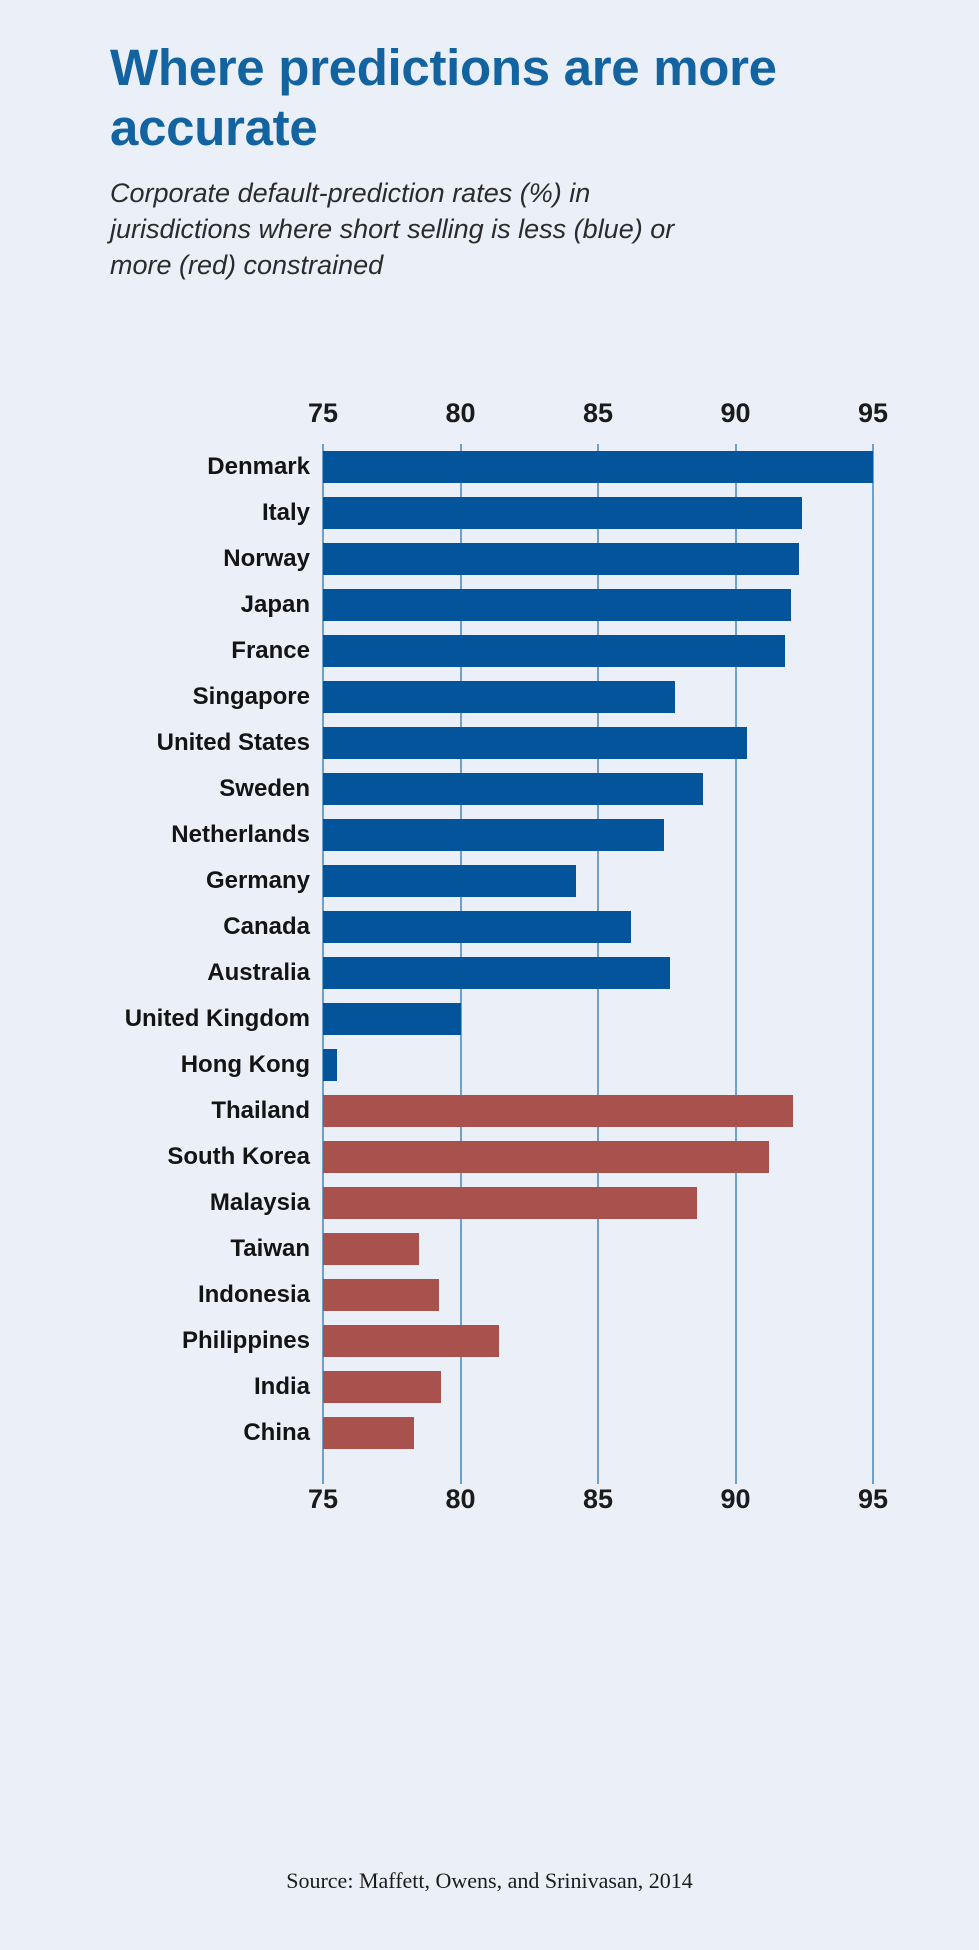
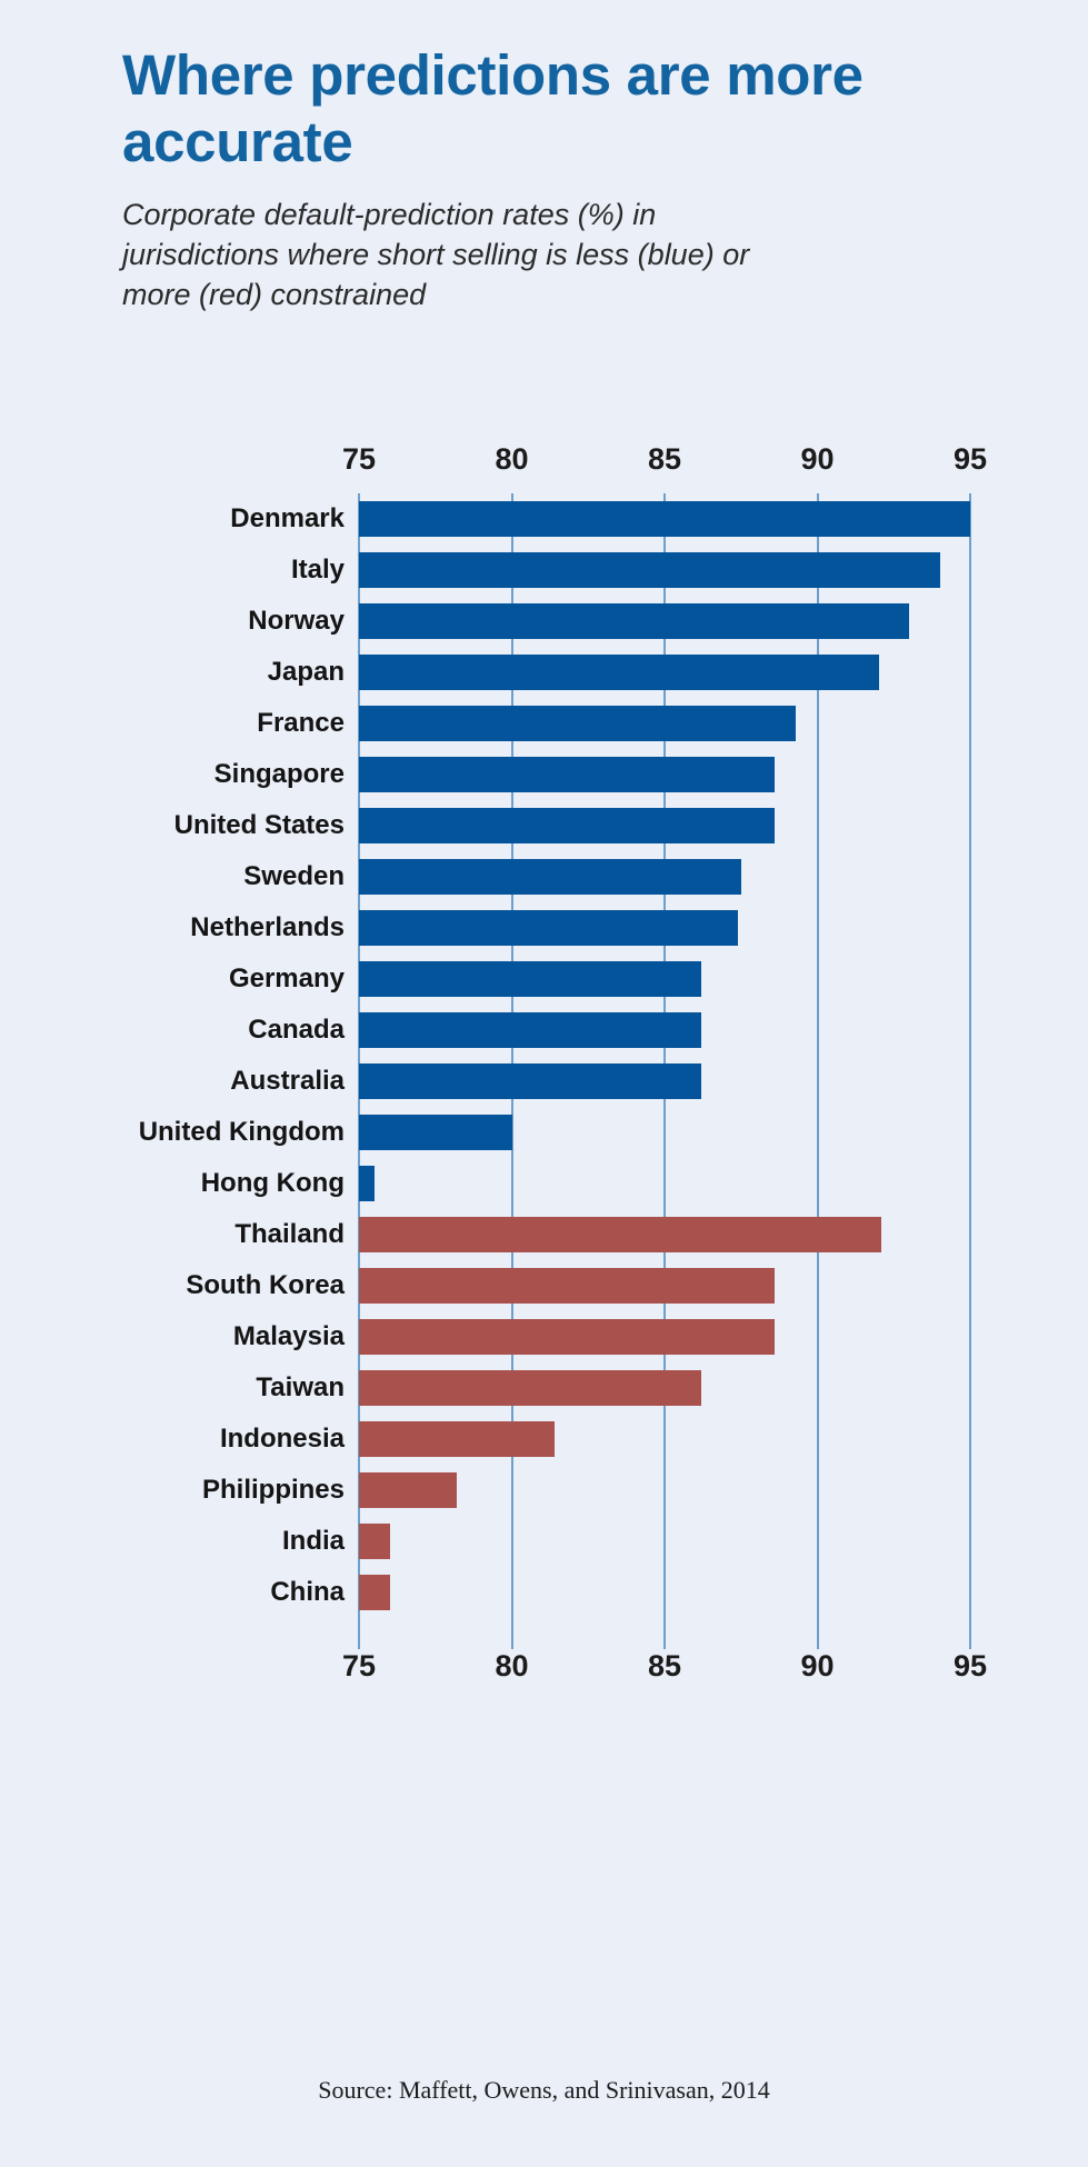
Italy: 92.4 -> 94.0
Norway: 92.3 -> 93.0
France: 91.8 -> 89.3
Singapore: 87.8 -> 88.6
United States: 90.4 -> 88.6
Sweden: 88.8 -> 87.5
Germany: 84.2 -> 86.2
Australia: 87.6 -> 86.2
South Korea: 91.2 -> 88.6
Taiwan: 78.5 -> 86.2
Indonesia: 79.2 -> 81.4
Philippines: 81.4 -> 78.2
India: 79.3 -> 76.0
China: 78.3 -> 76.0
